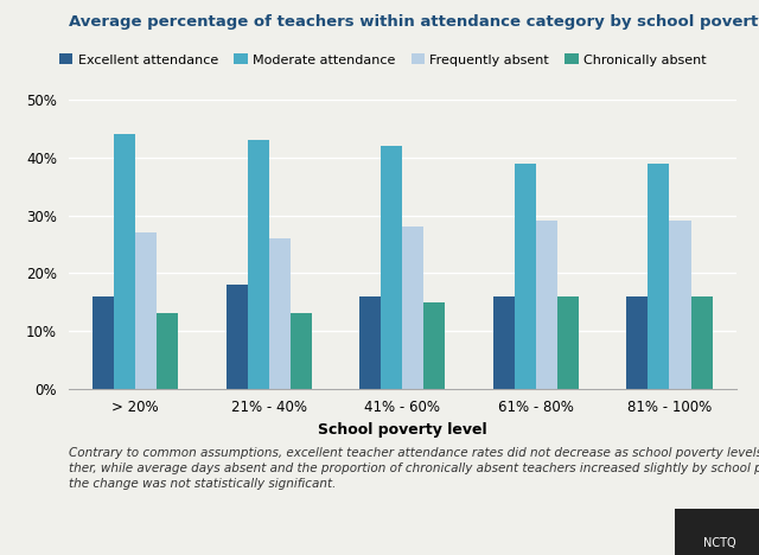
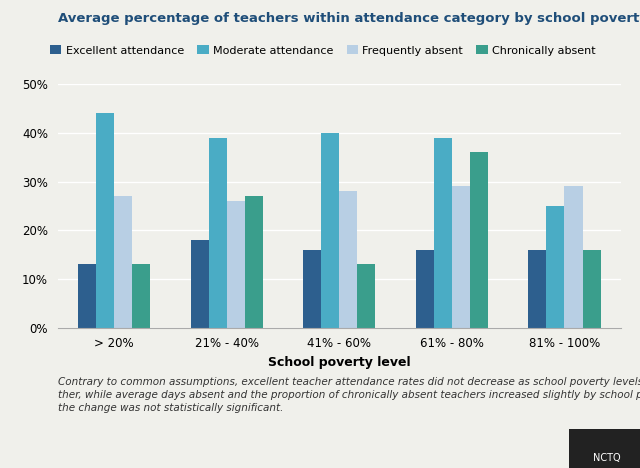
Excellent attendance/> 20%: 16% -> 13%
Moderate attendance/21% - 40%: 43% -> 39%
Chronically absent/21% - 40%: 13% -> 27%
Moderate attendance/41% - 60%: 42% -> 40%
Chronically absent/41% - 60%: 15% -> 13%
Chronically absent/61% - 80%: 16% -> 36%
Moderate attendance/81% - 100%: 39% -> 25%
